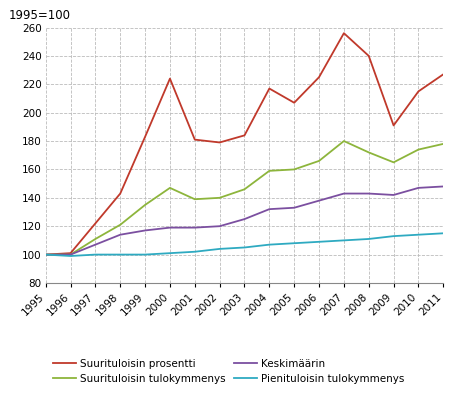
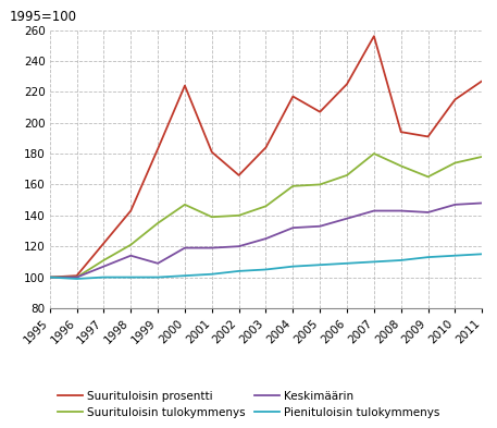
Keskimäärin/1999: 117 -> 109
Suurituloisin prosentti/2002: 179 -> 166
Suurituloisin prosentti/2008: 240 -> 194
